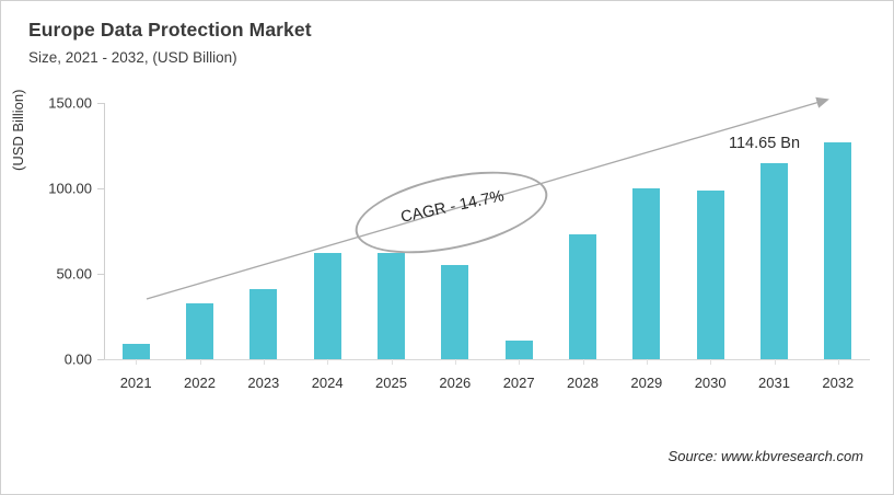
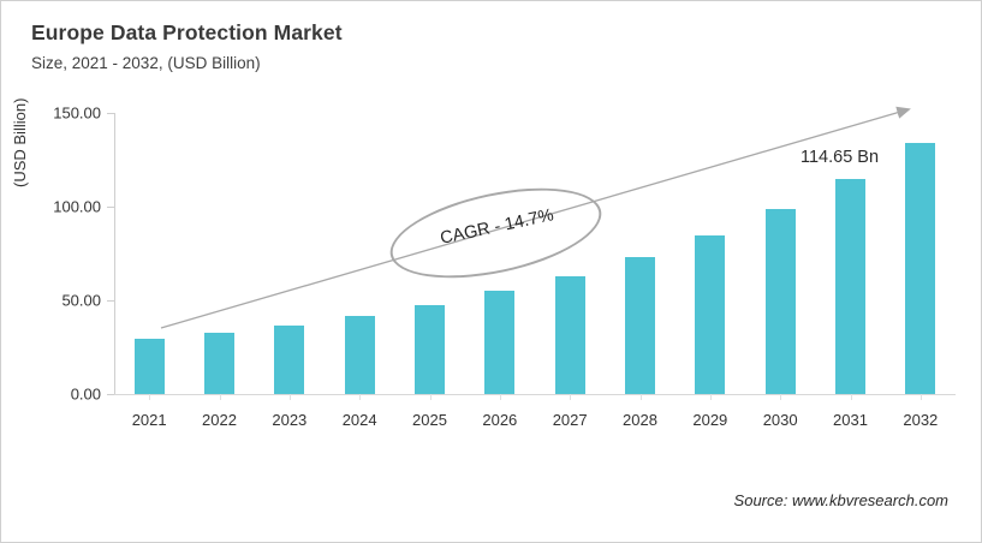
2021: 9 -> 30
2023: 41 -> 36
2024: 62 -> 42
2025: 62 -> 48
2027: 11 -> 63
2029: 100 -> 84
2032: 127 -> 134
